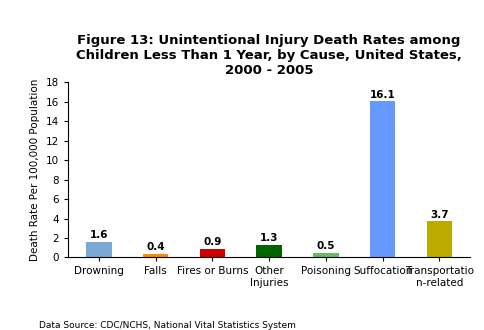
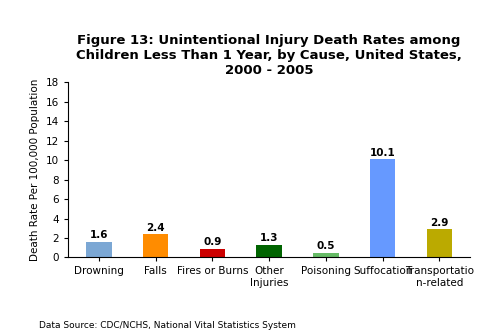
Falls: 0.4 -> 2.4
Suffocation: 16.1 -> 10.1
Transportatio n-related: 3.7 -> 2.9
